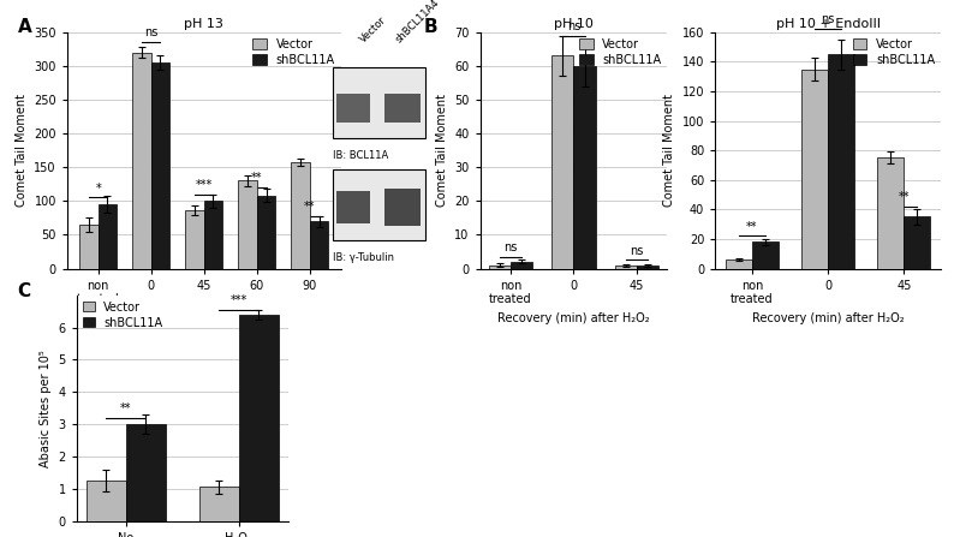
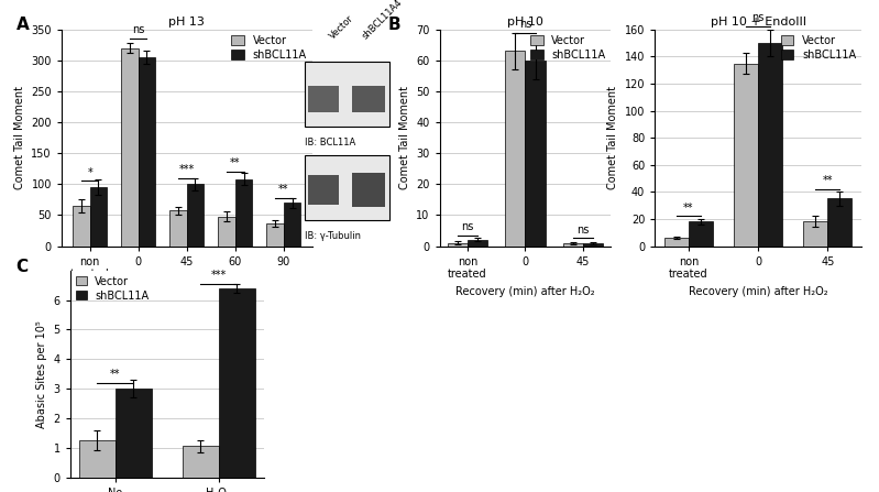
pH 13/Vector/45: 86 -> 57
pH 13/Vector/60: 130 -> 48
pH 13/Vector/90: 158 -> 37
pH 10 + EndoIII/shBCL11A/0: 145 -> 150
pH 10 + EndoIII/Vector/45: 75 -> 18
